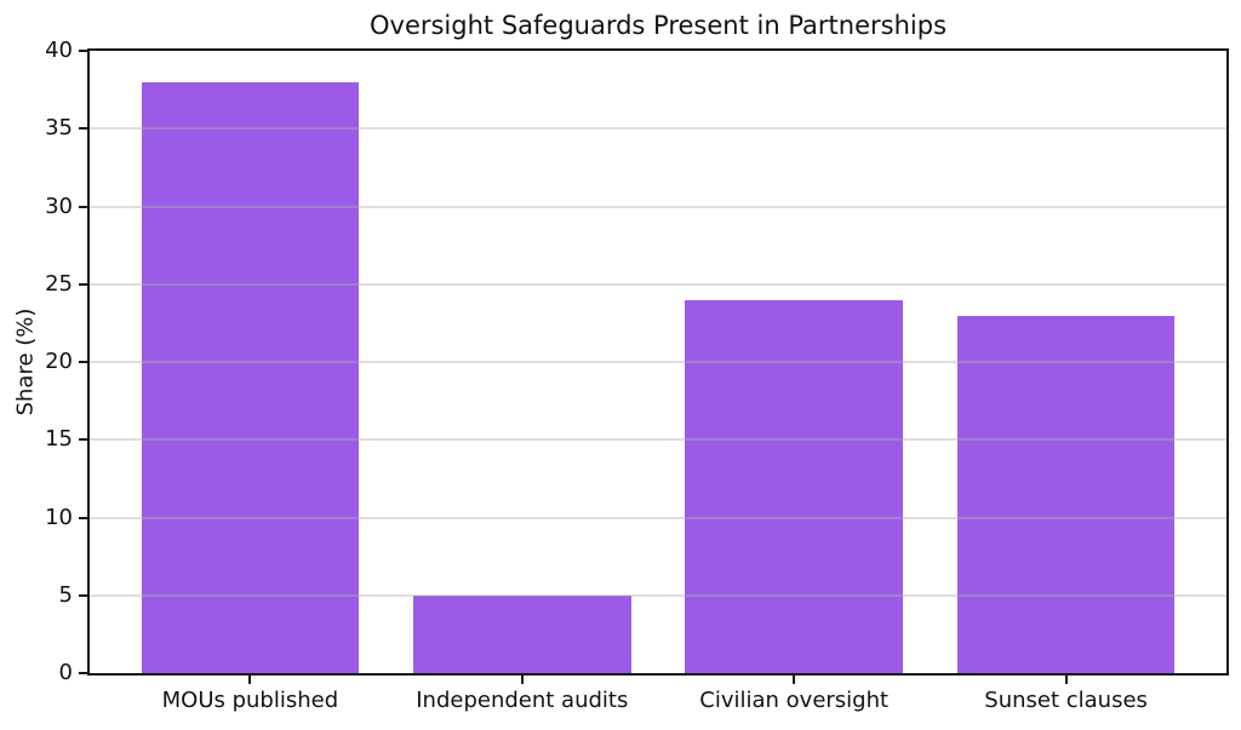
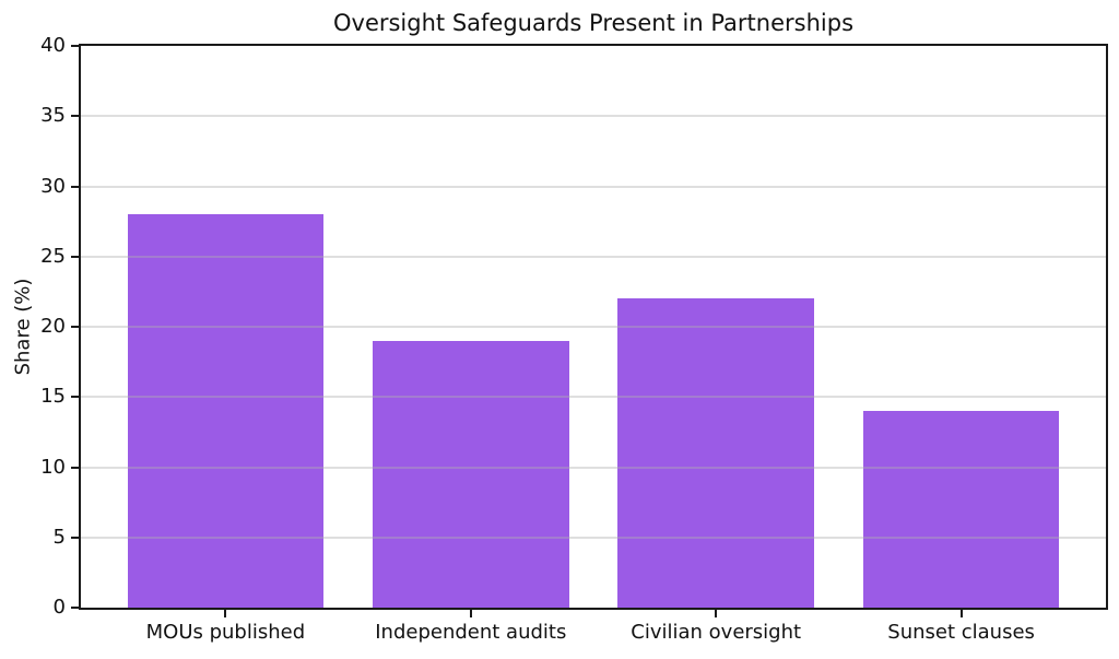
MOUs published: 38 -> 28
Independent audits: 5 -> 19
Civilian oversight: 24 -> 22
Sunset clauses: 23 -> 14
